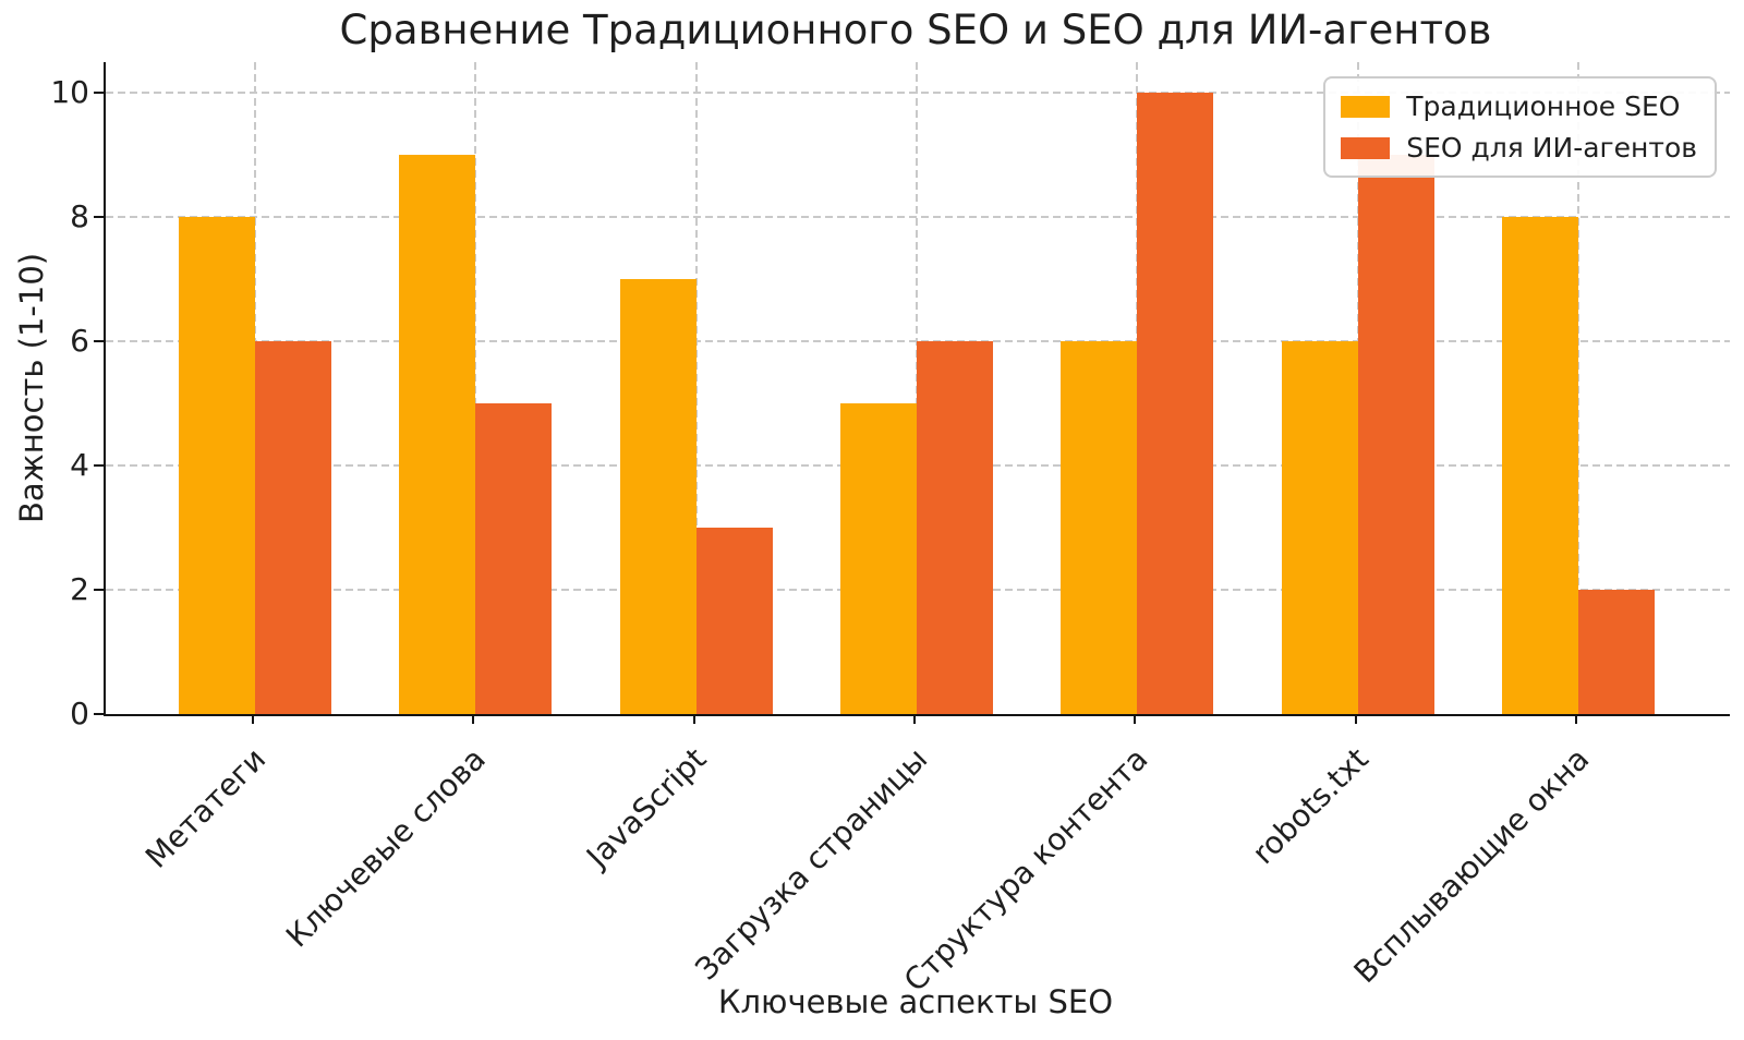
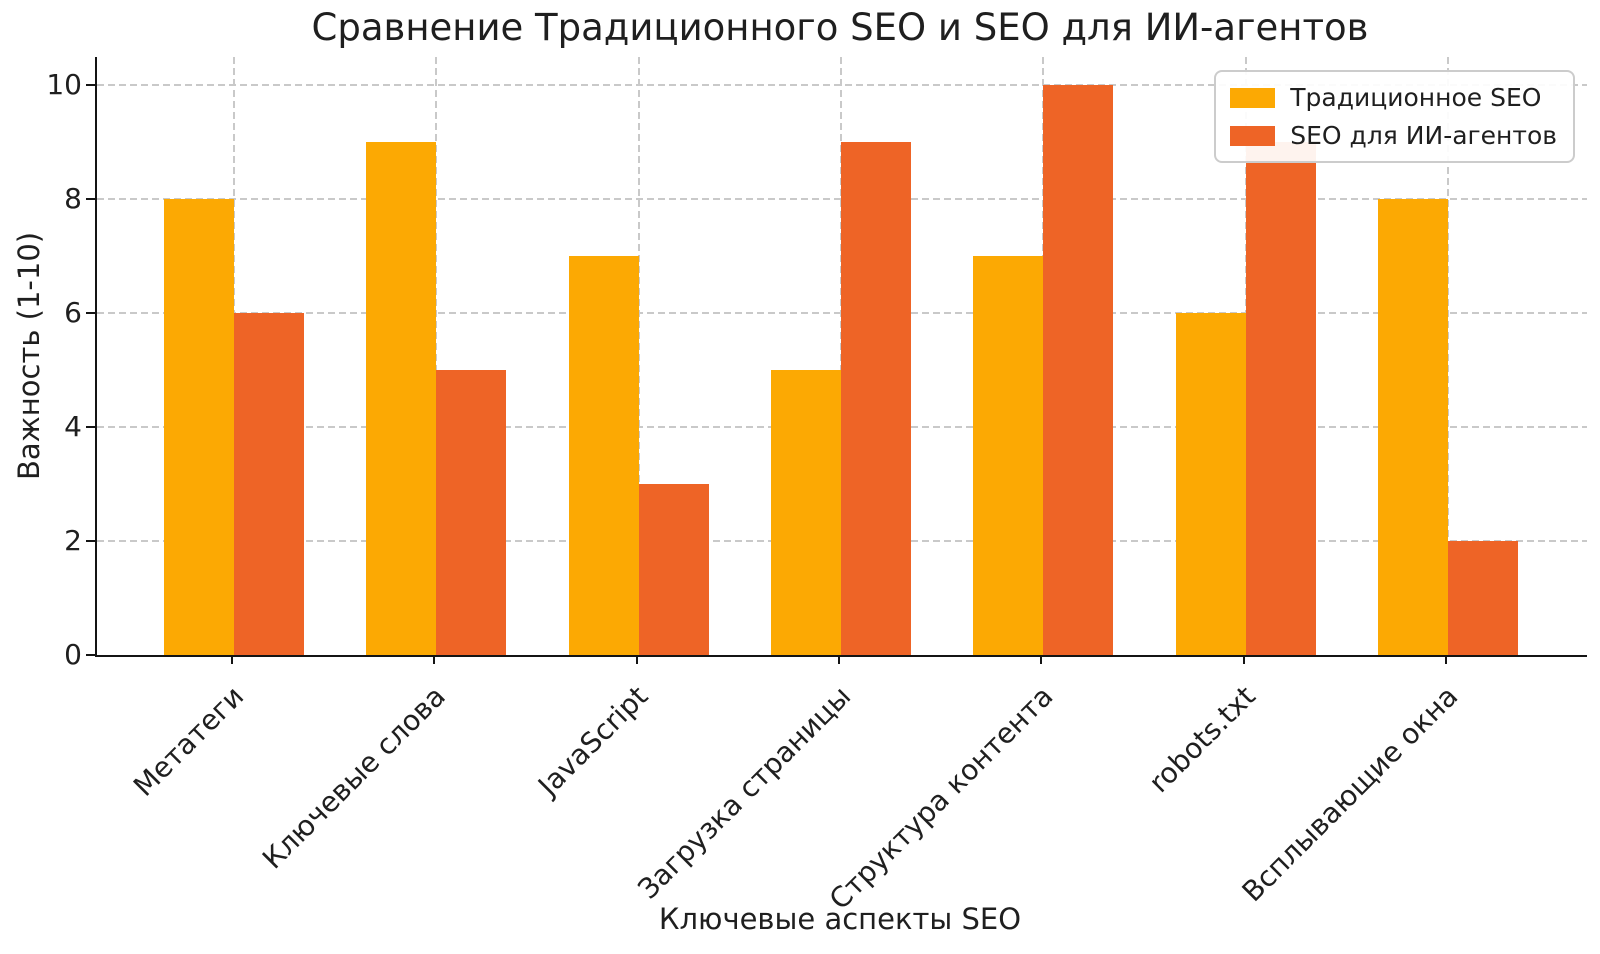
SEO для ИИ-агентов/Загрузка страницы: 6 -> 9
Традиционное SEO/Структура контента: 6 -> 7
